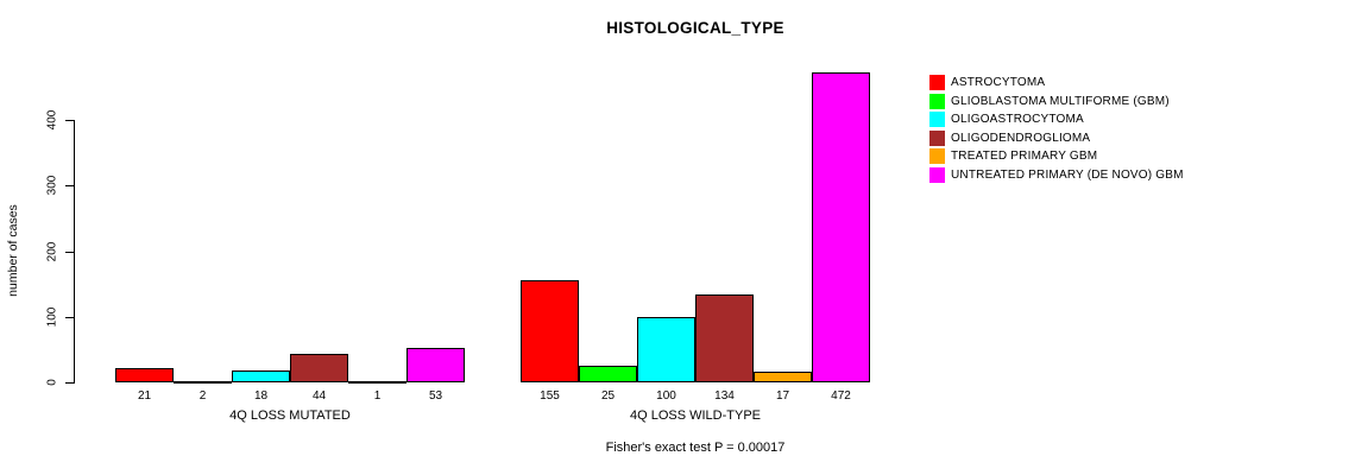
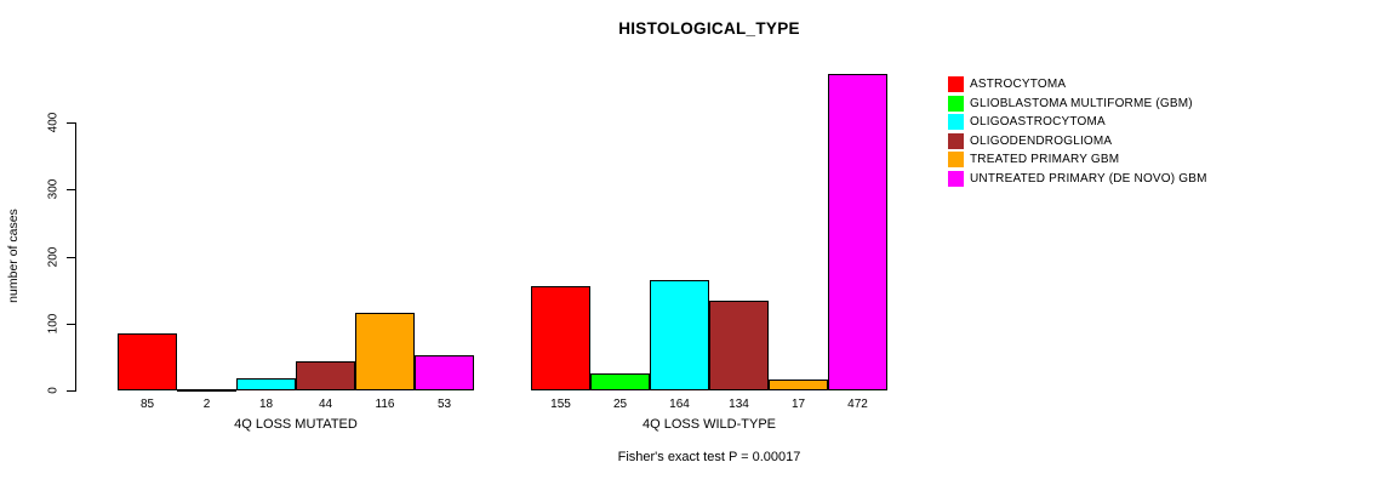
ASTROCYTOMA/4Q LOSS MUTATED: 21 -> 85
TREATED PRIMARY GBM/4Q LOSS MUTATED: 1 -> 116
OLIGOASTROCYTOMA/4Q LOSS WILD-TYPE: 100 -> 164
